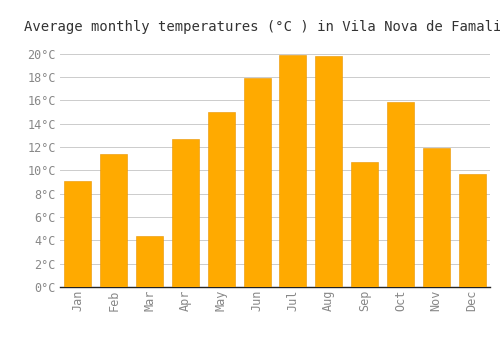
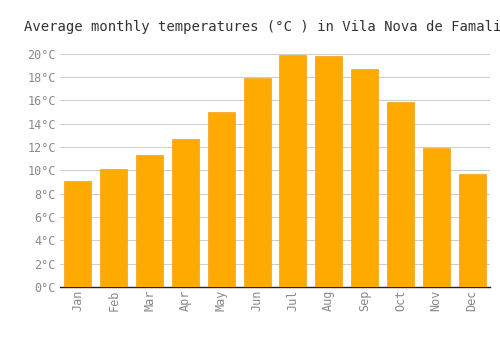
Feb: 11.4°C -> 10.1°C
Mar: 4.4°C -> 11.3°C
Sep: 10.7°C -> 18.7°C
